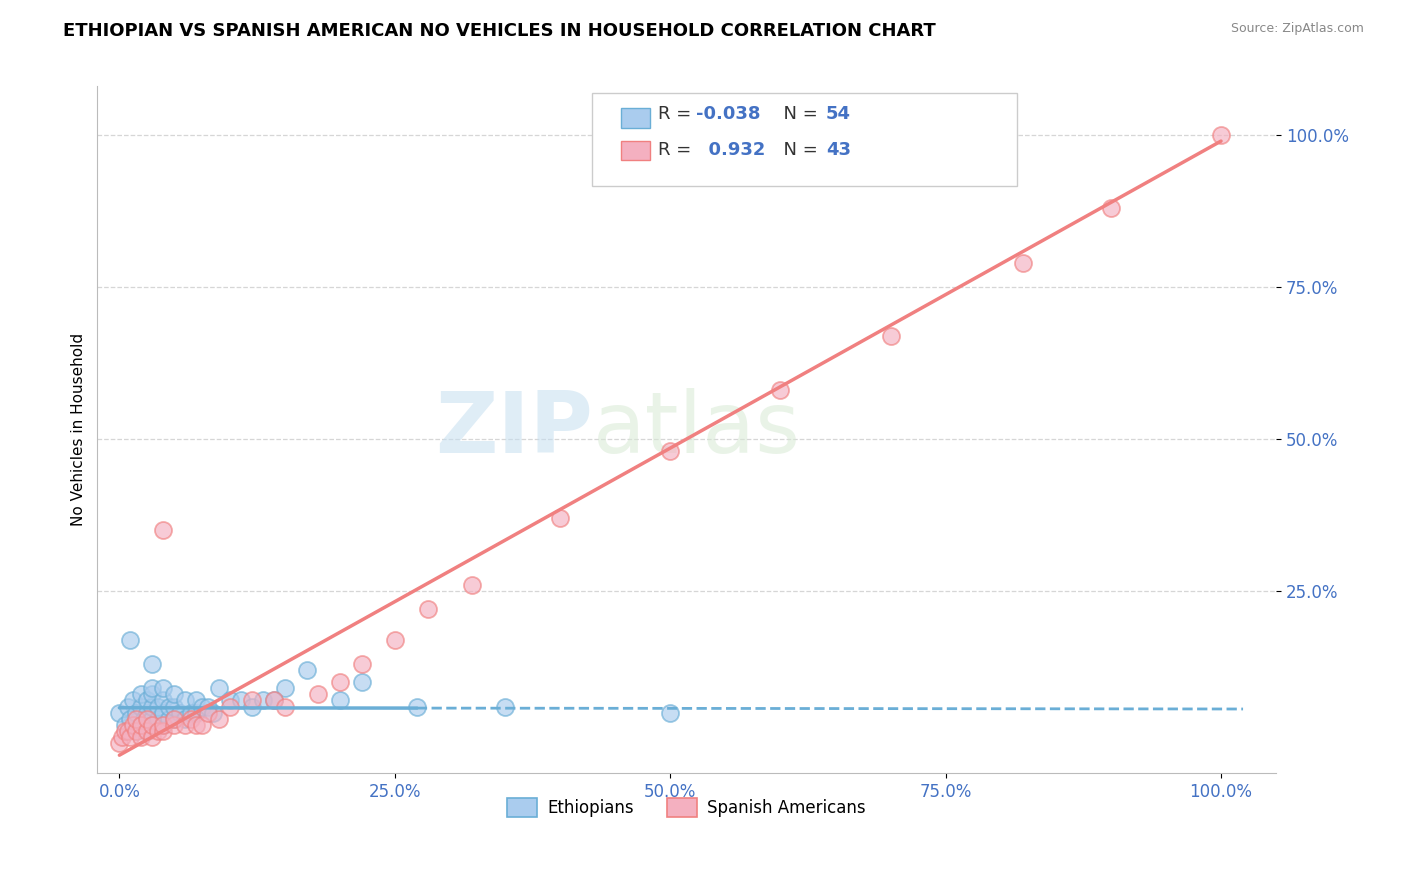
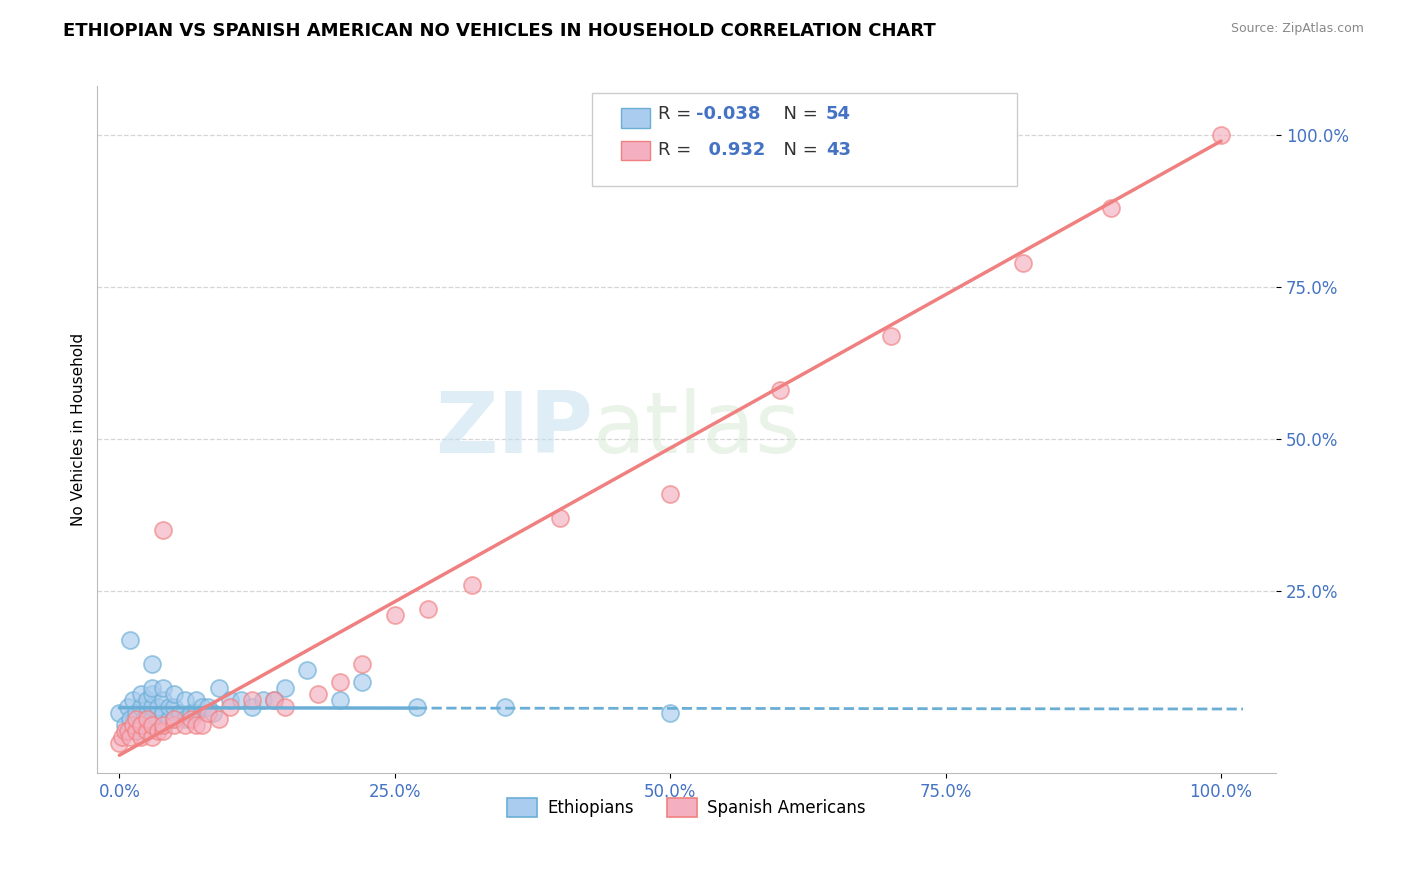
Spanish Americans/25.0%: 17% -> 21%
Spanish Americans/50.0%: 48% -> 41%
